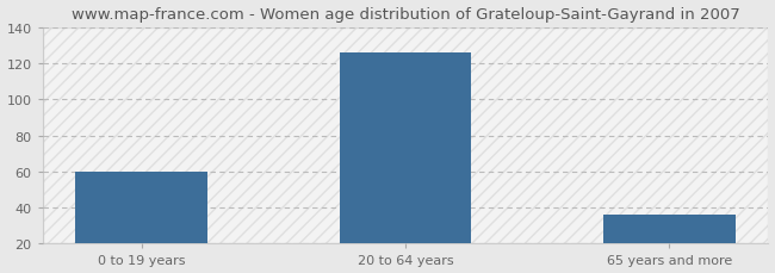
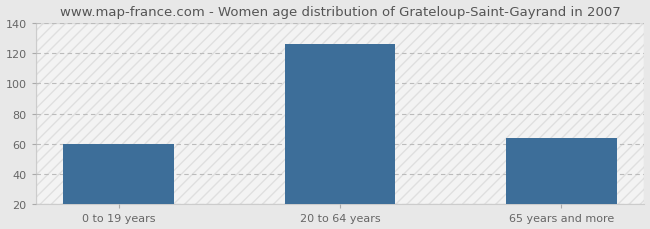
65 years and more: 36 -> 64
